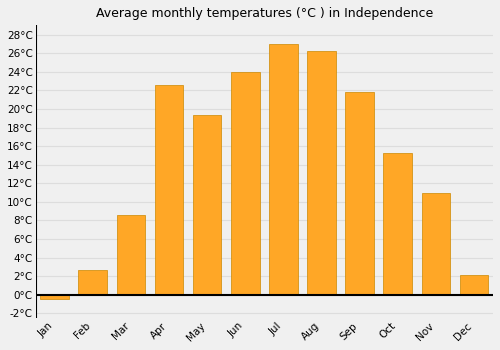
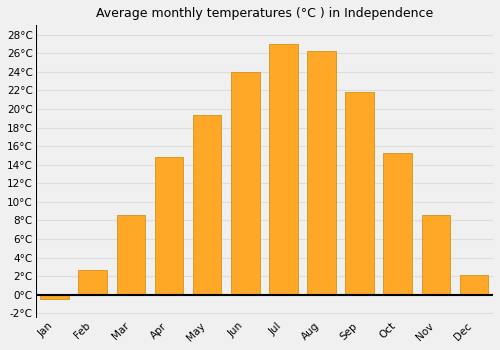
Apr: 22.6°C -> 14.8°C
Nov: 11.0°C -> 8.6°C
